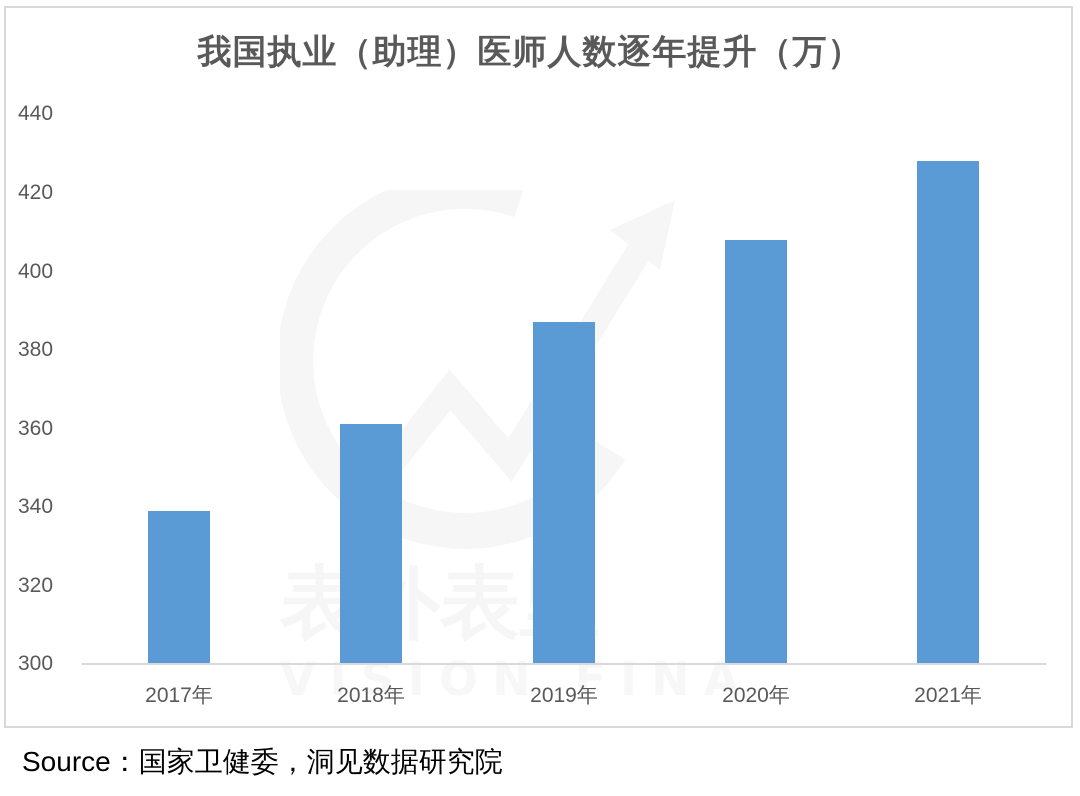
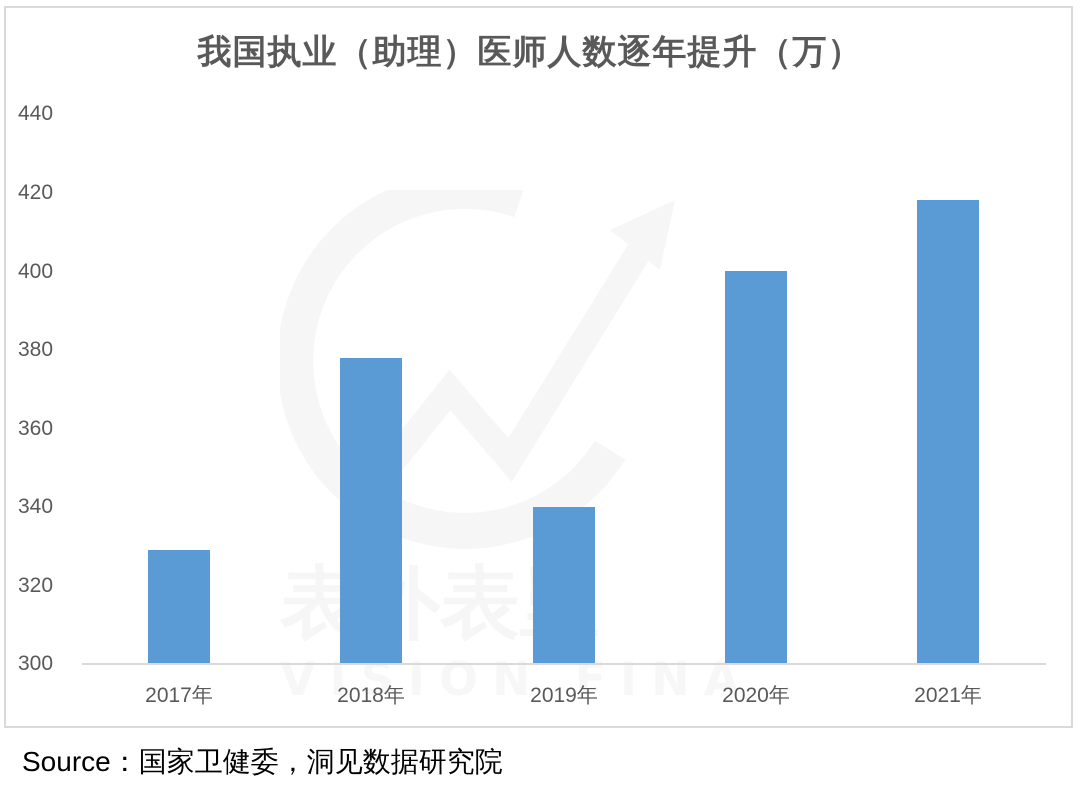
2017年: 339 -> 329
2018年: 361 -> 378
2019年: 387 -> 340
2020年: 408 -> 400
2021年: 428 -> 418
